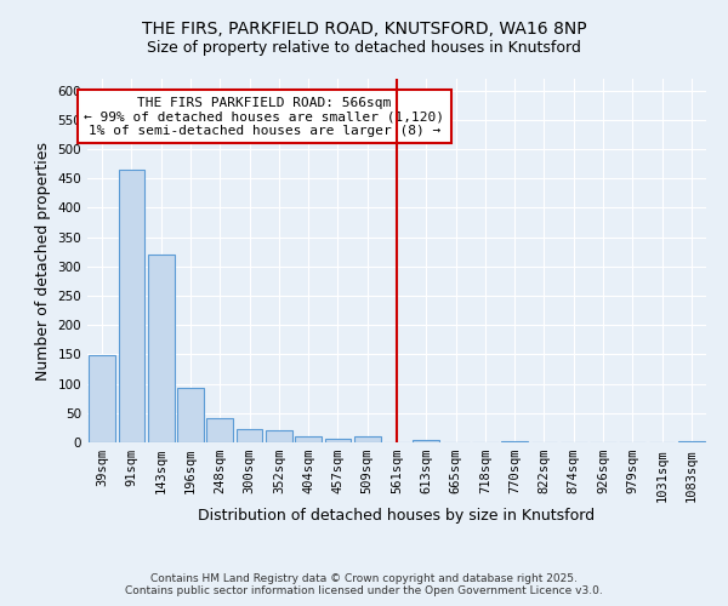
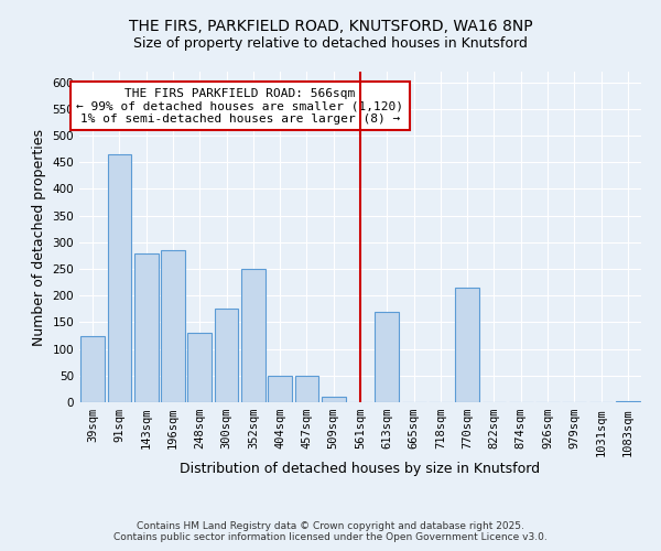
39sqm: 148 -> 125
143sqm: 320 -> 280
196sqm: 93 -> 285
248sqm: 41 -> 130
300sqm: 23 -> 175
352sqm: 21 -> 250
404sqm: 11 -> 50
457sqm: 6 -> 50
613sqm: 5 -> 170
770sqm: 3 -> 215
